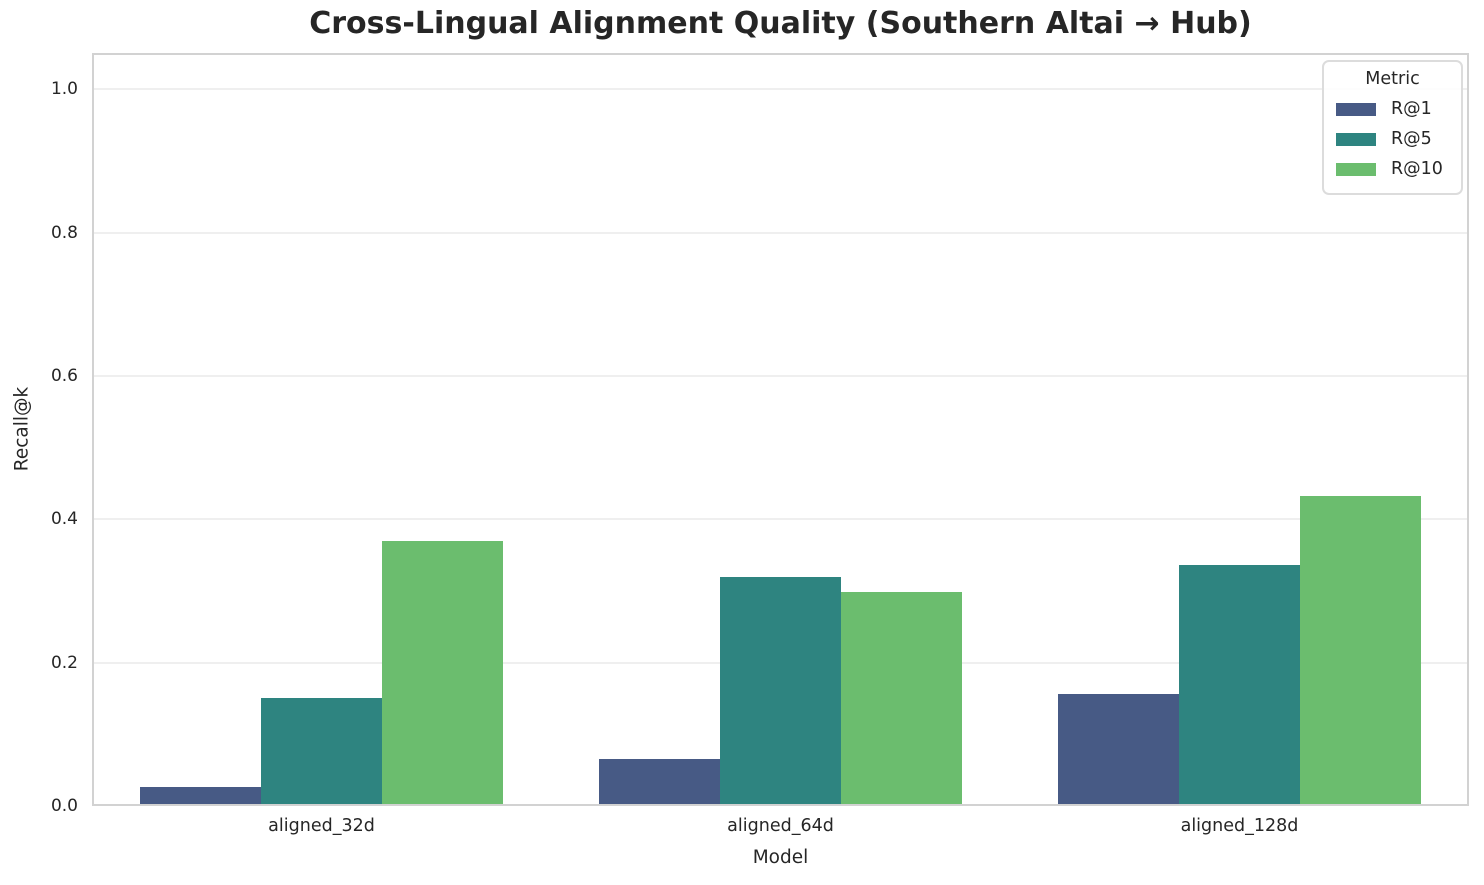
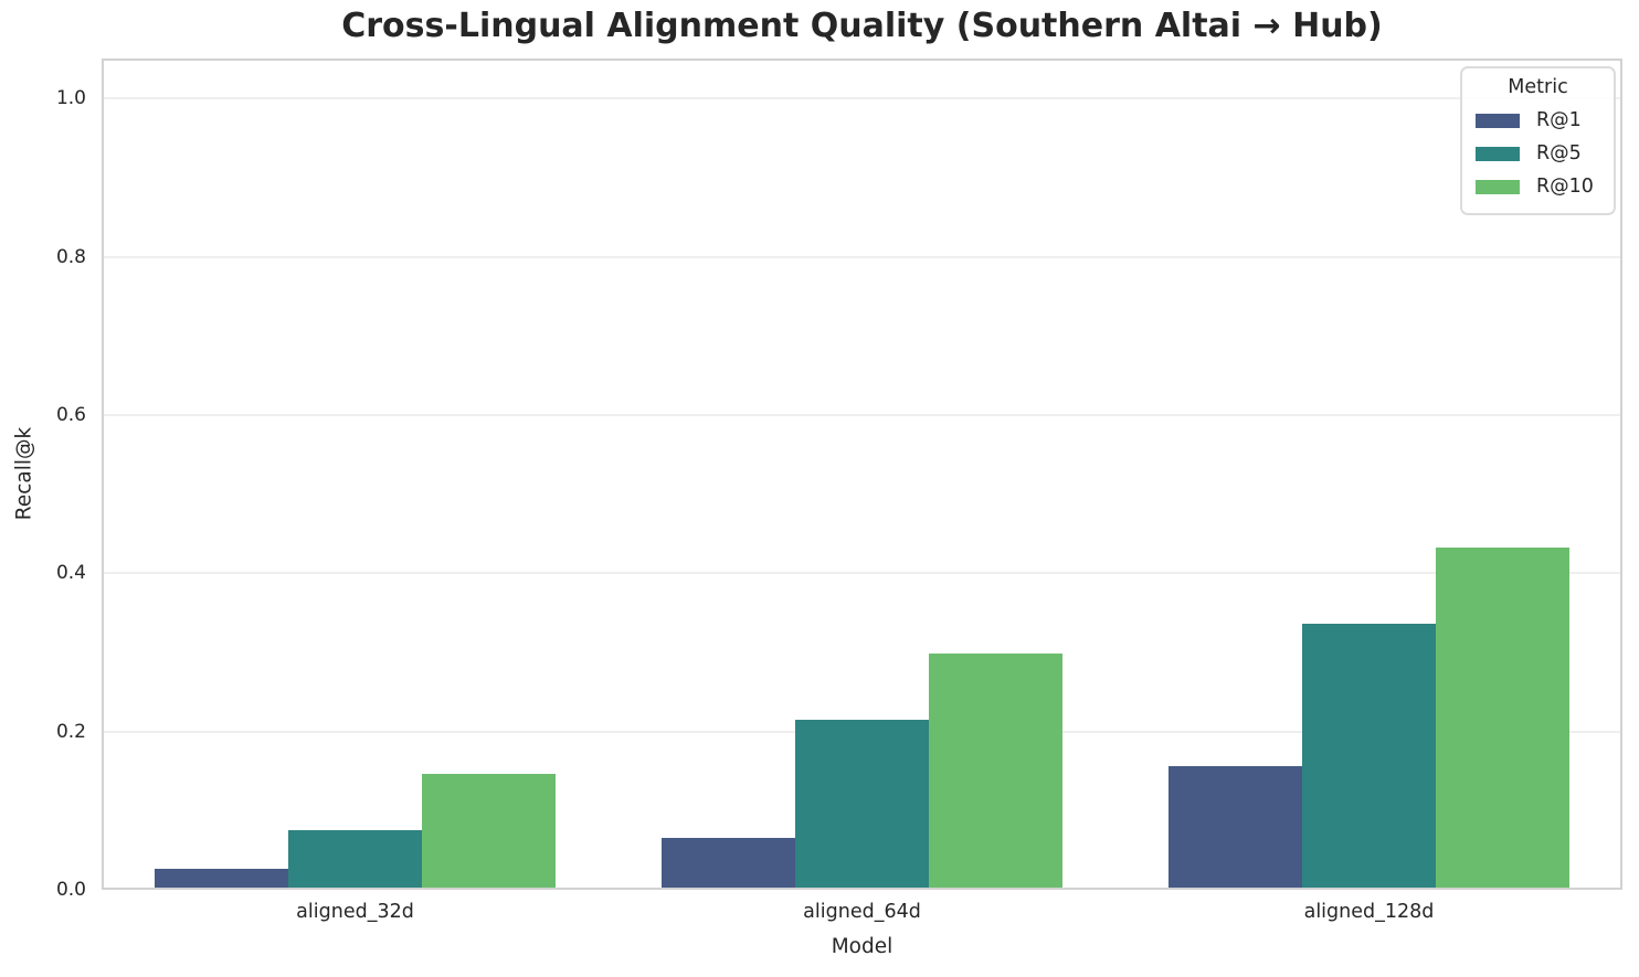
R@5/aligned_32d: 0.15 -> 0.07
R@10/aligned_32d: 0.37 -> 0.15
R@5/aligned_64d: 0.32 -> 0.21
